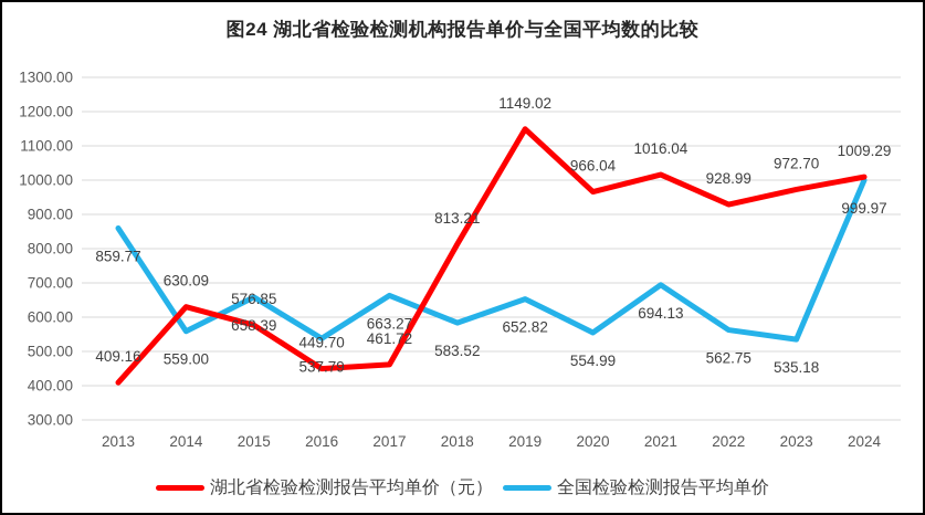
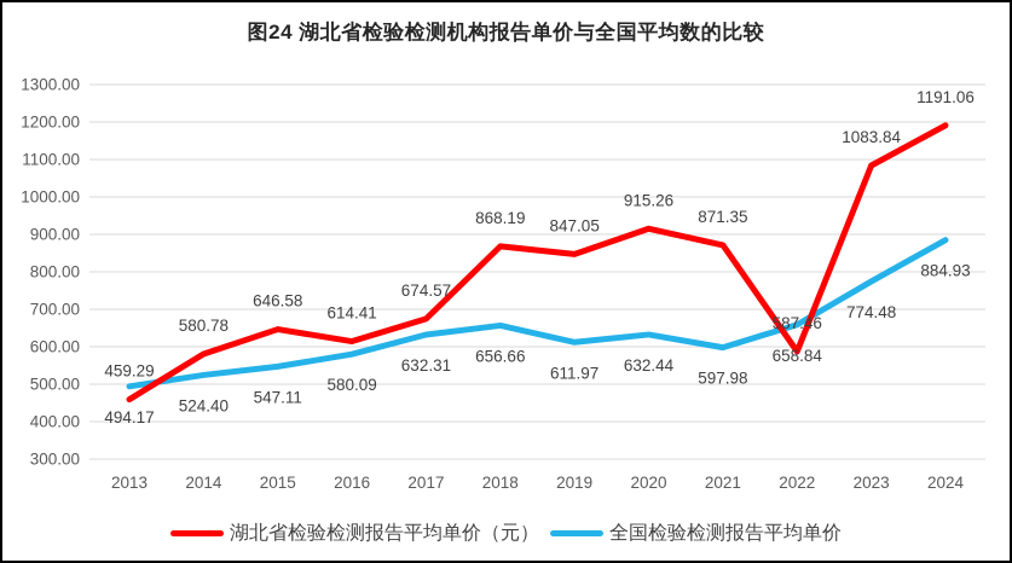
湖北省检验检测报告平均单价（元）/2013: 409.16 -> 459.29
全国检验检测报告平均单价/2013: 859.77 -> 494.17
湖北省检验检测报告平均单价（元）/2014: 630.09 -> 580.78
全国检验检测报告平均单价/2014: 559.00 -> 524.40
湖北省检验检测报告平均单价（元）/2015: 576.85 -> 646.58
全国检验检测报告平均单价/2015: 658.39 -> 547.11
湖北省检验检测报告平均单价（元）/2016: 449.70 -> 614.41
全国检验检测报告平均单价/2016: 537.79 -> 580.09
湖北省检验检测报告平均单价（元）/2017: 461.72 -> 674.57
全国检验检测报告平均单价/2017: 663.27 -> 632.31
湖北省检验检测报告平均单价（元）/2018: 813.21 -> 868.19
全国检验检测报告平均单价/2018: 583.52 -> 656.66
湖北省检验检测报告平均单价（元）/2019: 1149.02 -> 847.05
全国检验检测报告平均单价/2019: 652.82 -> 611.97
湖北省检验检测报告平均单价（元）/2020: 966.04 -> 915.26
全国检验检测报告平均单价/2020: 554.99 -> 632.44
湖北省检验检测报告平均单价（元）/2021: 1016.04 -> 871.35
全国检验检测报告平均单价/2021: 694.13 -> 597.98
湖北省检验检测报告平均单价（元）/2022: 928.99 -> 587.46
全国检验检测报告平均单价/2022: 562.75 -> 658.84
湖北省检验检测报告平均单价（元）/2023: 972.70 -> 1083.84
全国检验检测报告平均单价/2023: 535.18 -> 774.48
湖北省检验检测报告平均单价（元）/2024: 1009.29 -> 1191.06
全国检验检测报告平均单价/2024: 999.97 -> 884.93
